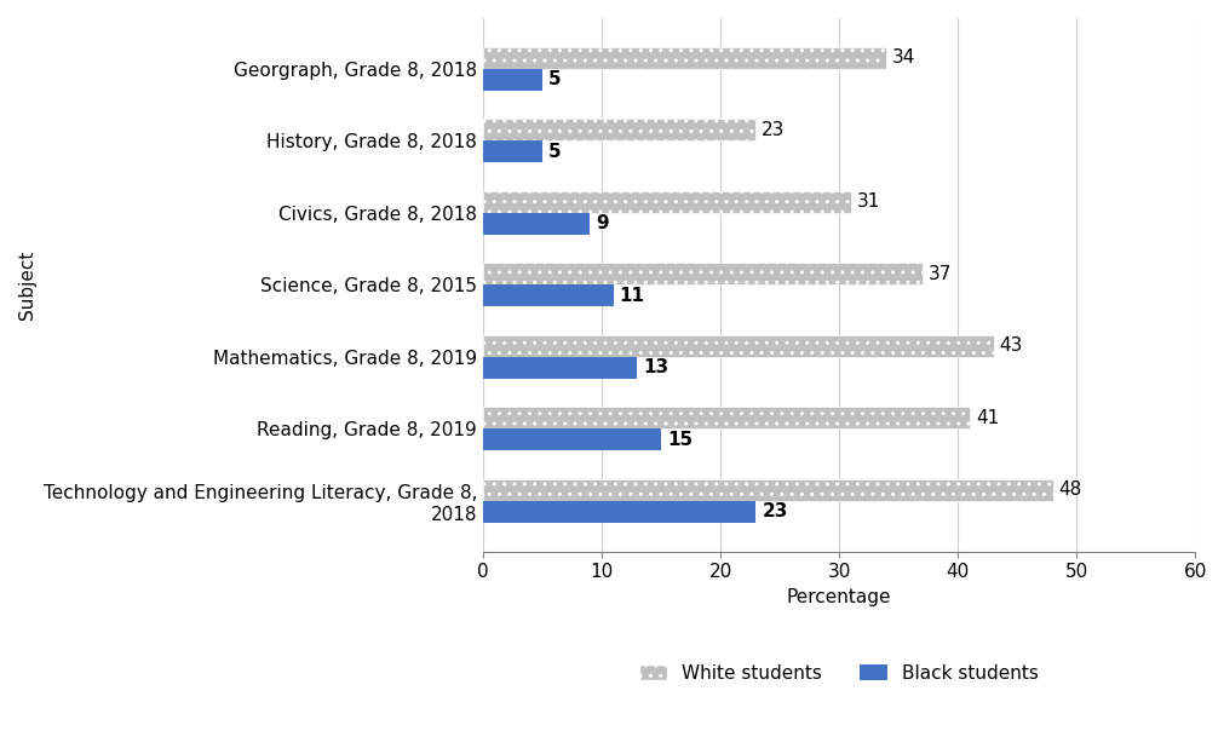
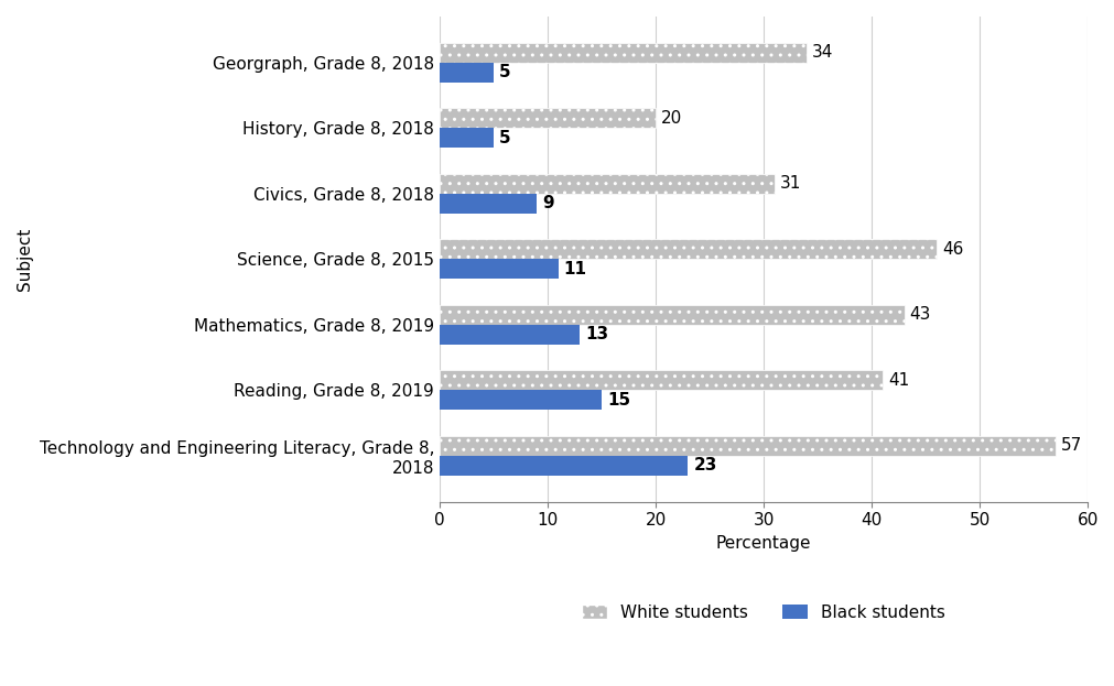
White students/History, Grade 8, 2018: 23 -> 20
White students/Science, Grade 8, 2015: 37 -> 46
White students/Technology and Engineering Literacy, Grade 8, 2018: 48 -> 57
